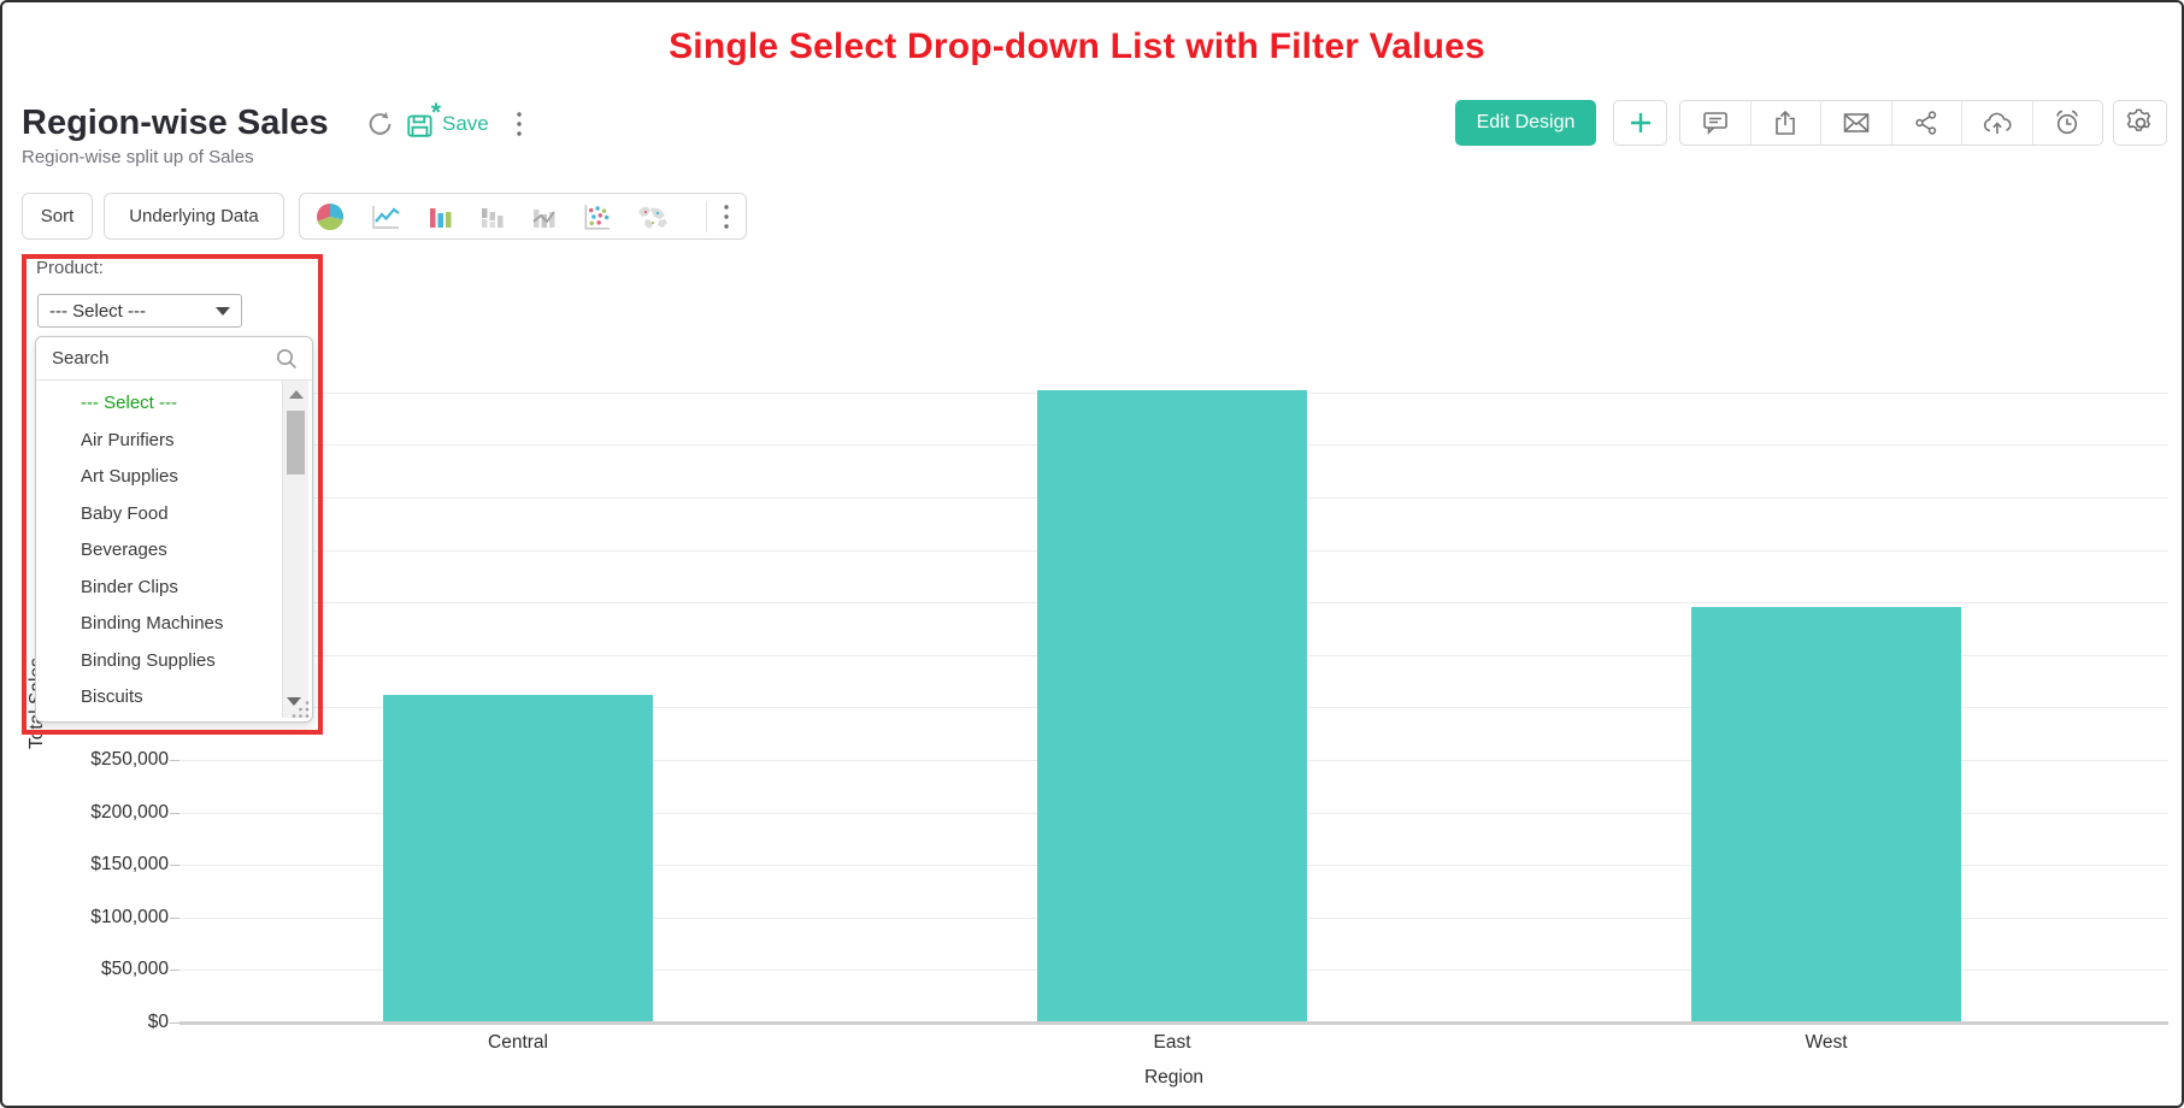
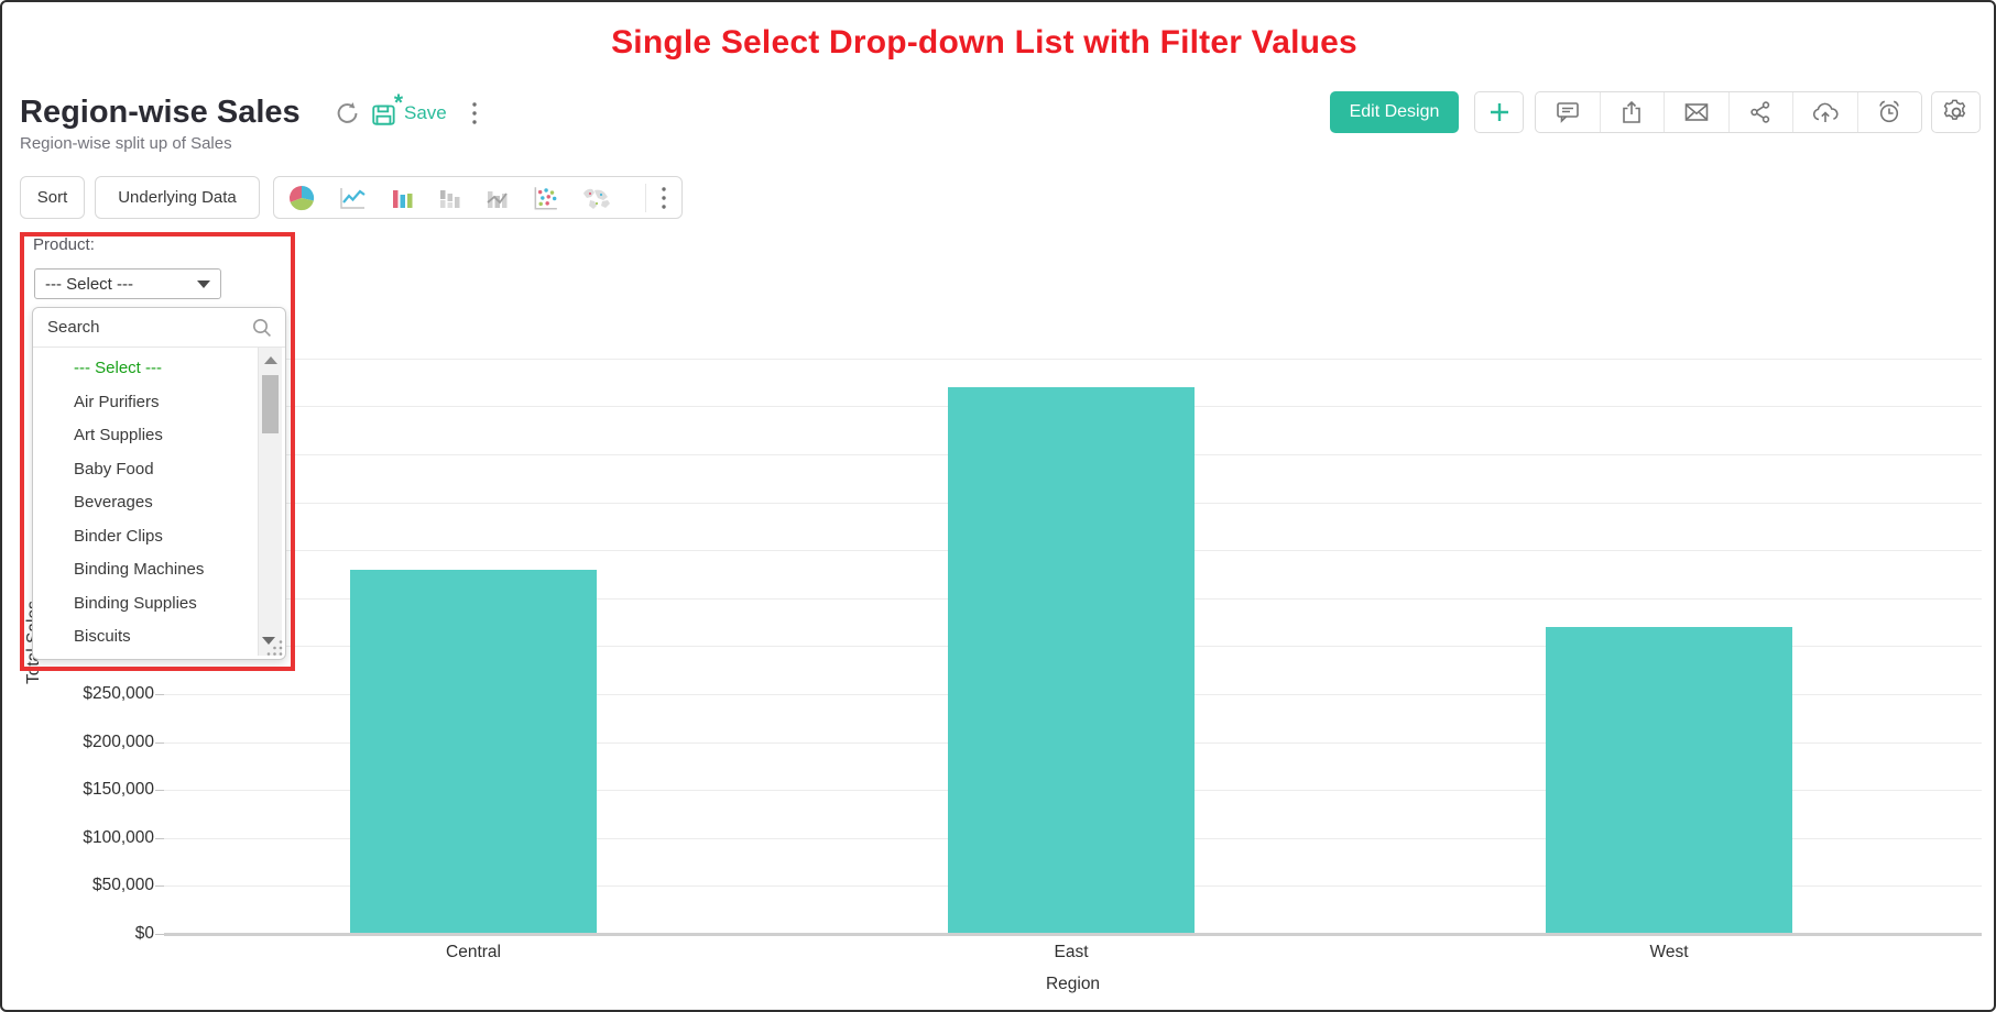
Central: $310000 -> $380000
East: $600000 -> $570000
West: $400000 -> $320000
